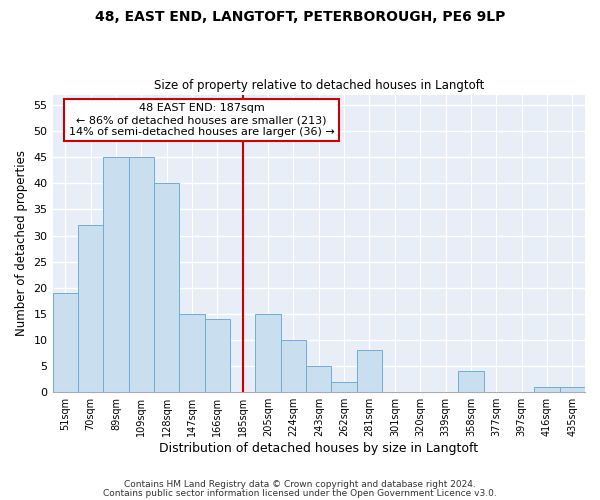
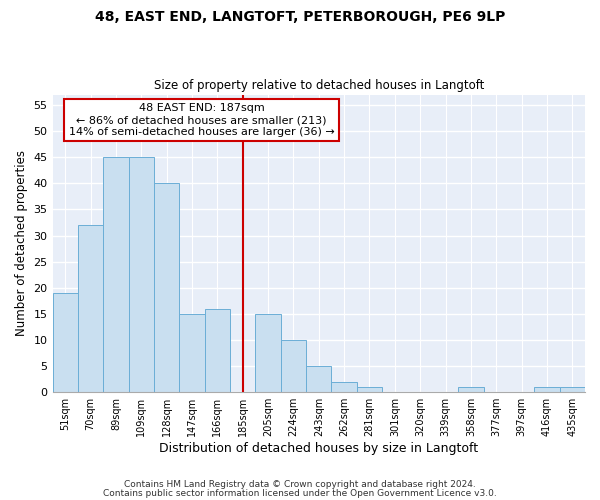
166sqm: 14 -> 16
281sqm: 8 -> 1
358sqm: 4 -> 1
